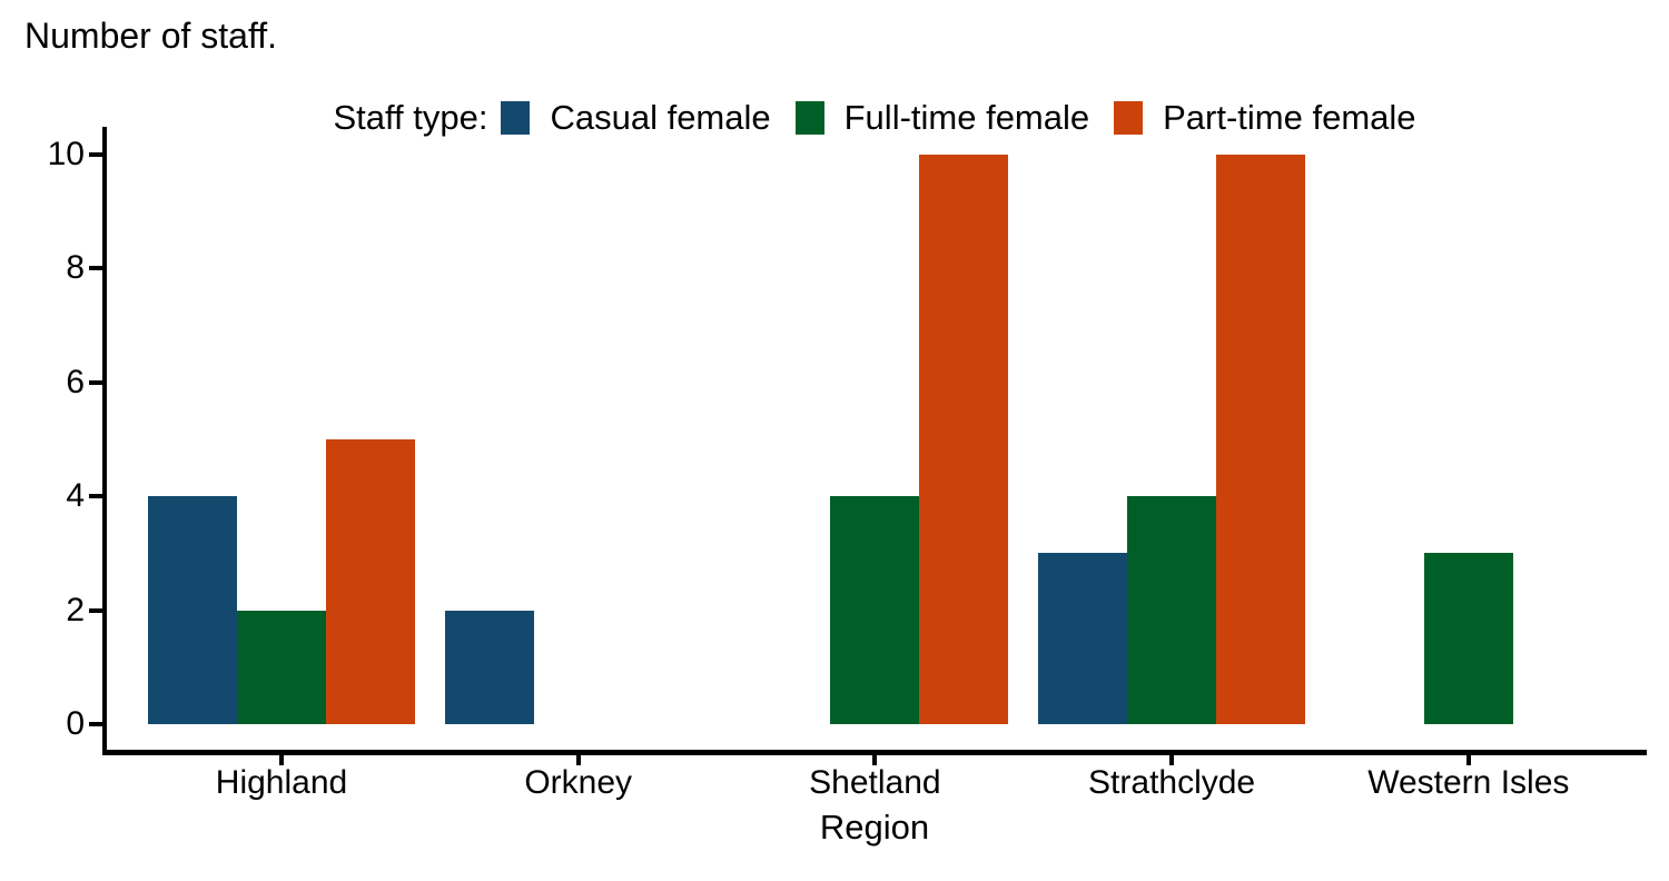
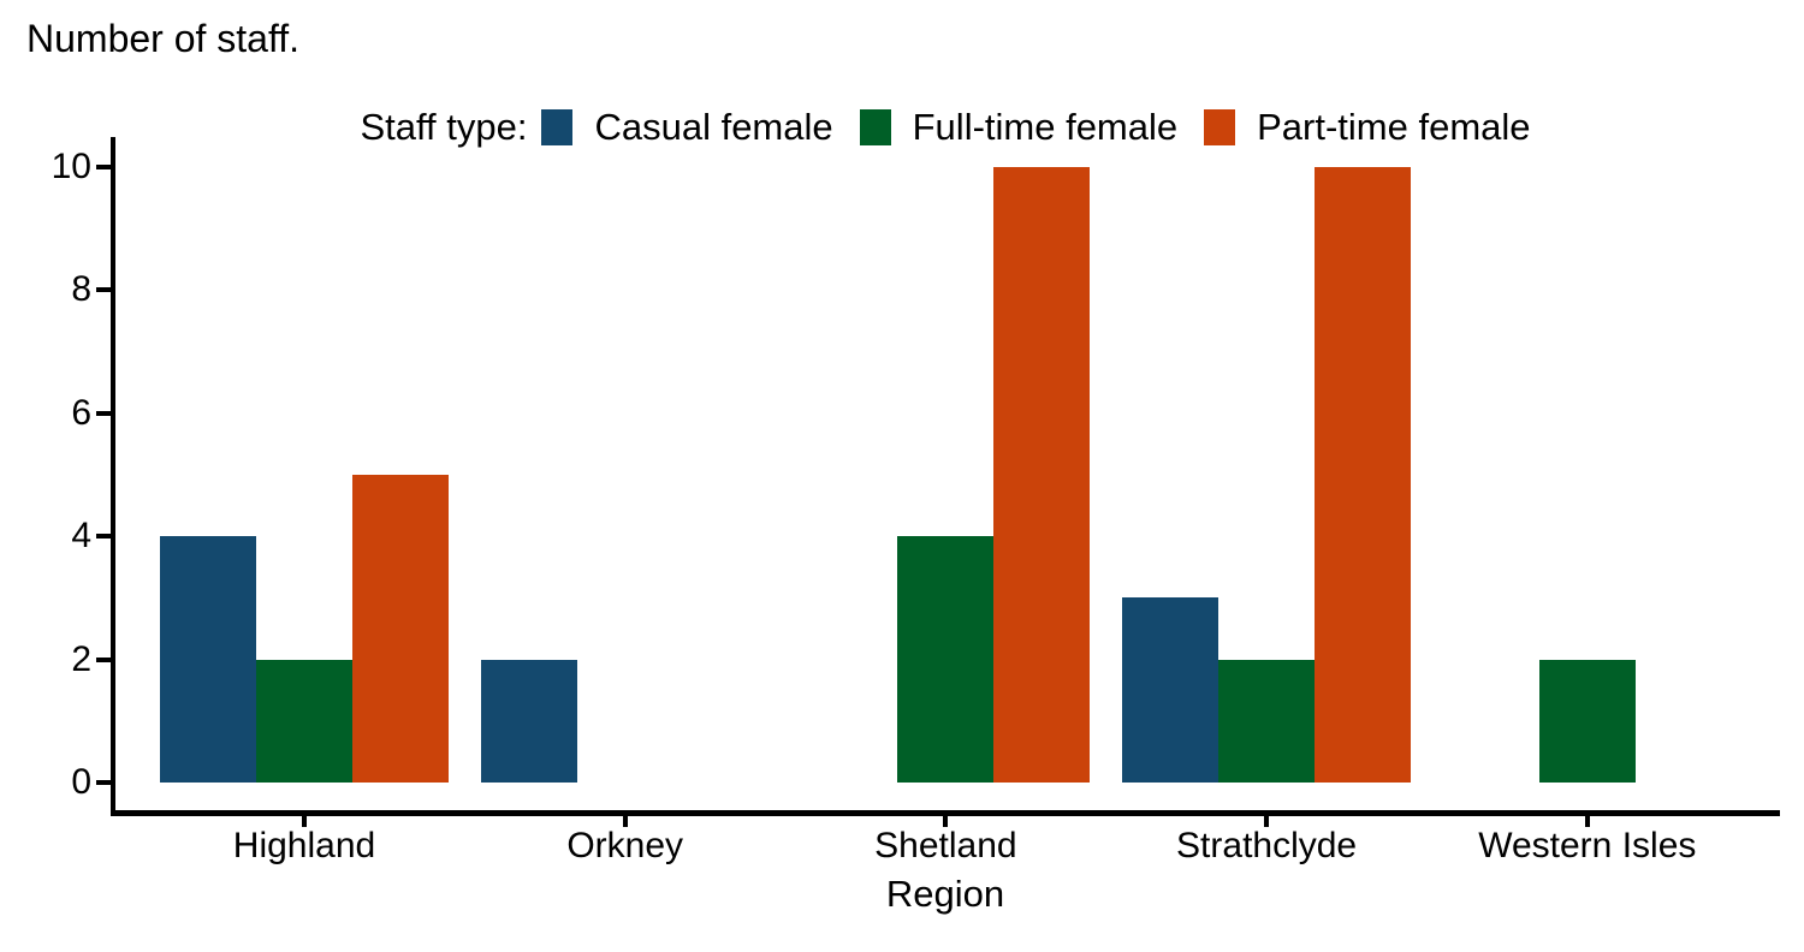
Full-time female/Strathclyde: 4 -> 2
Full-time female/Western Isles: 3 -> 2
